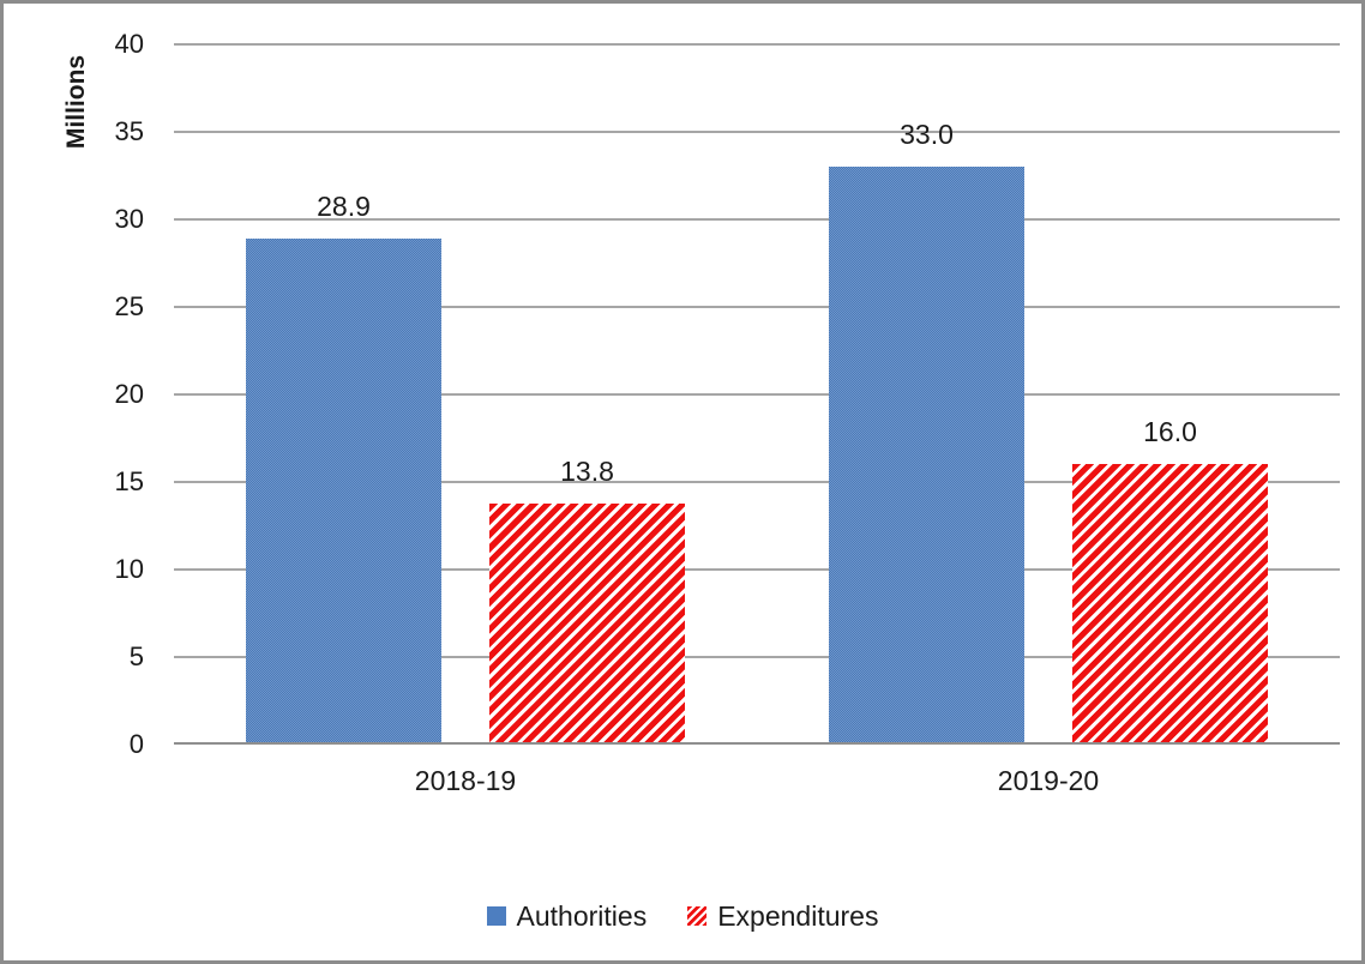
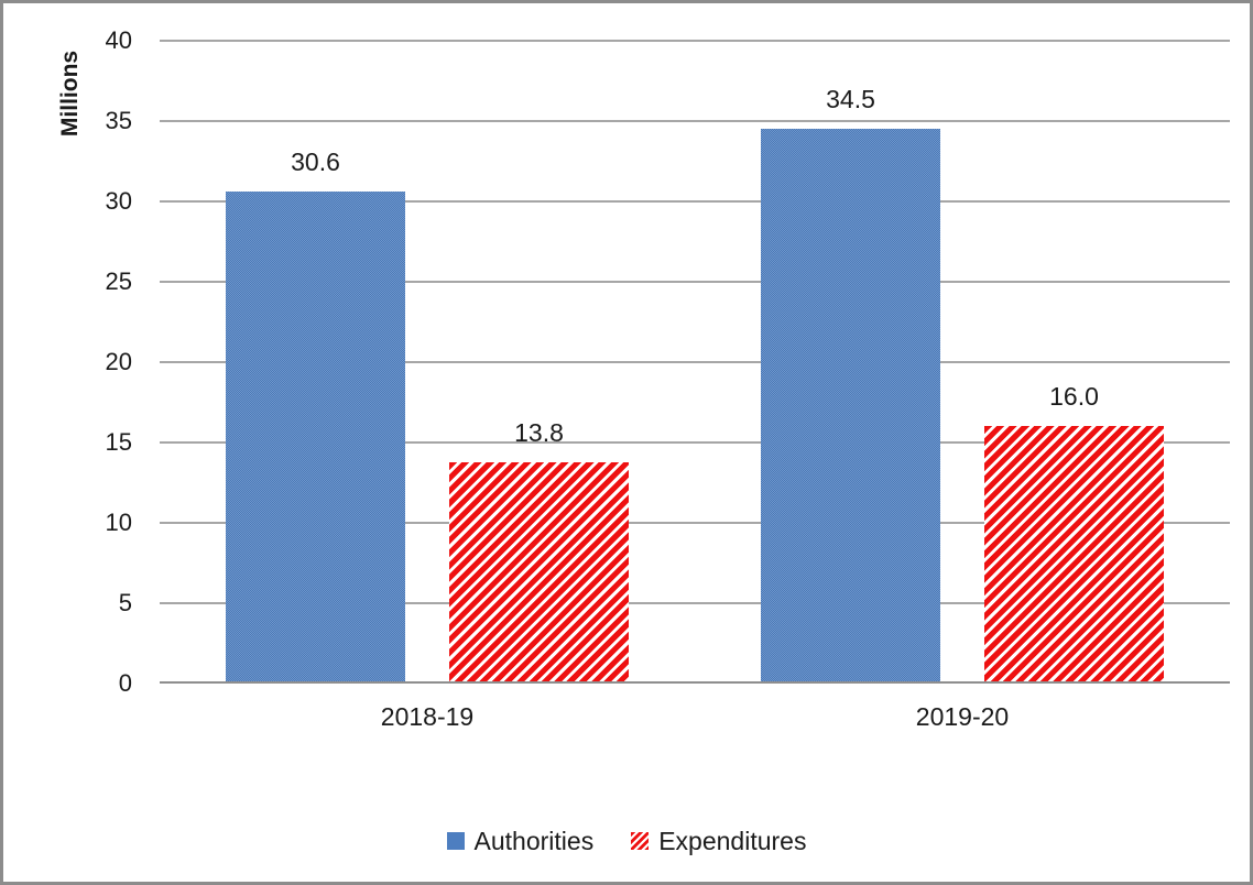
Authorities/2018-19: 28.9 -> 30.6
Authorities/2019-20: 33.0 -> 34.5
